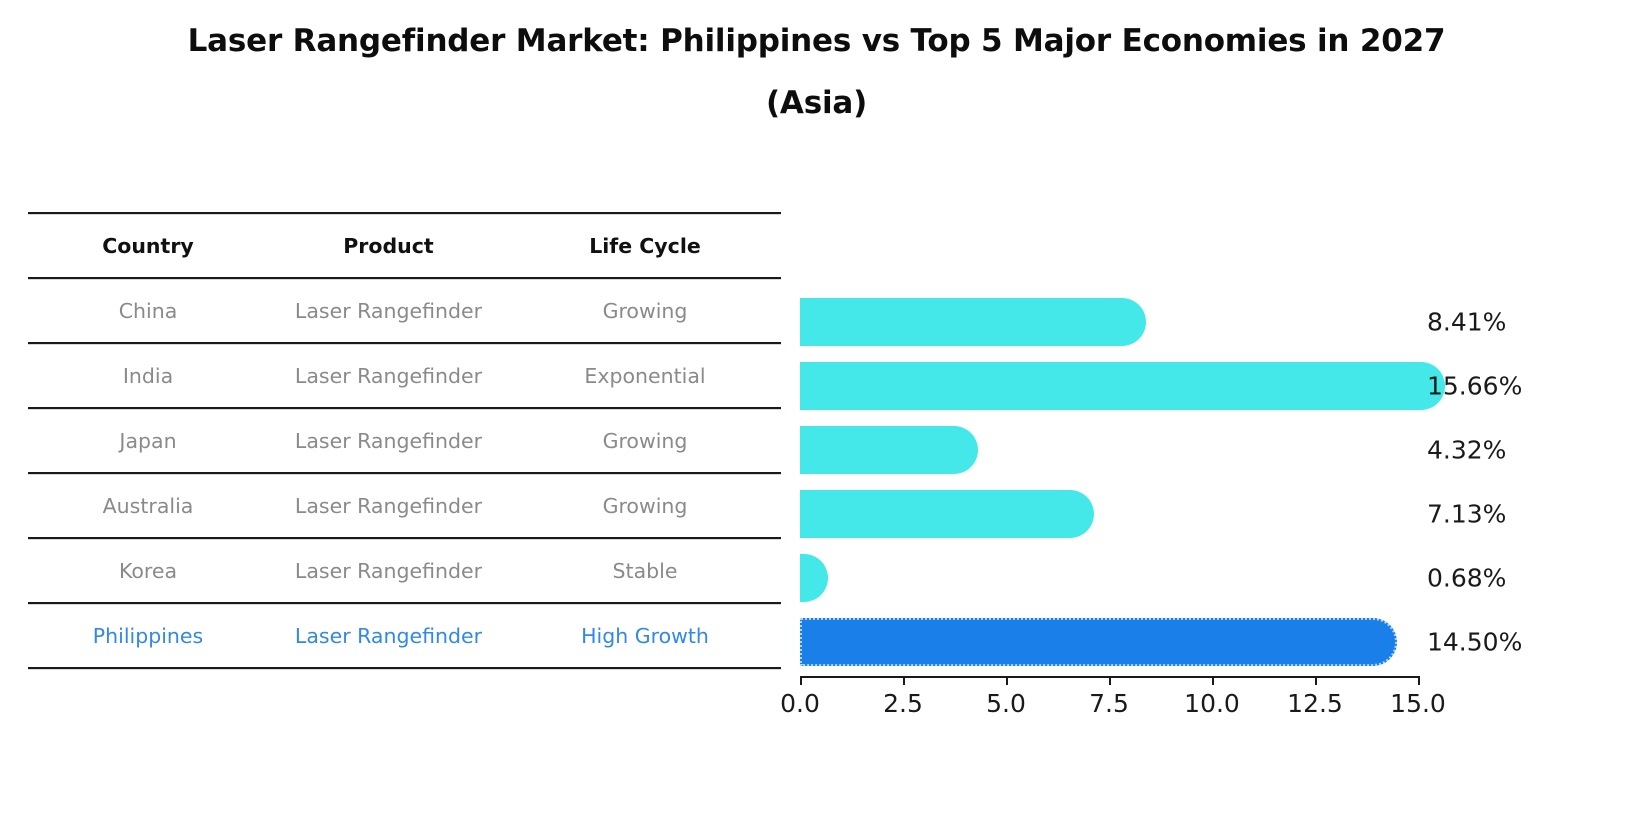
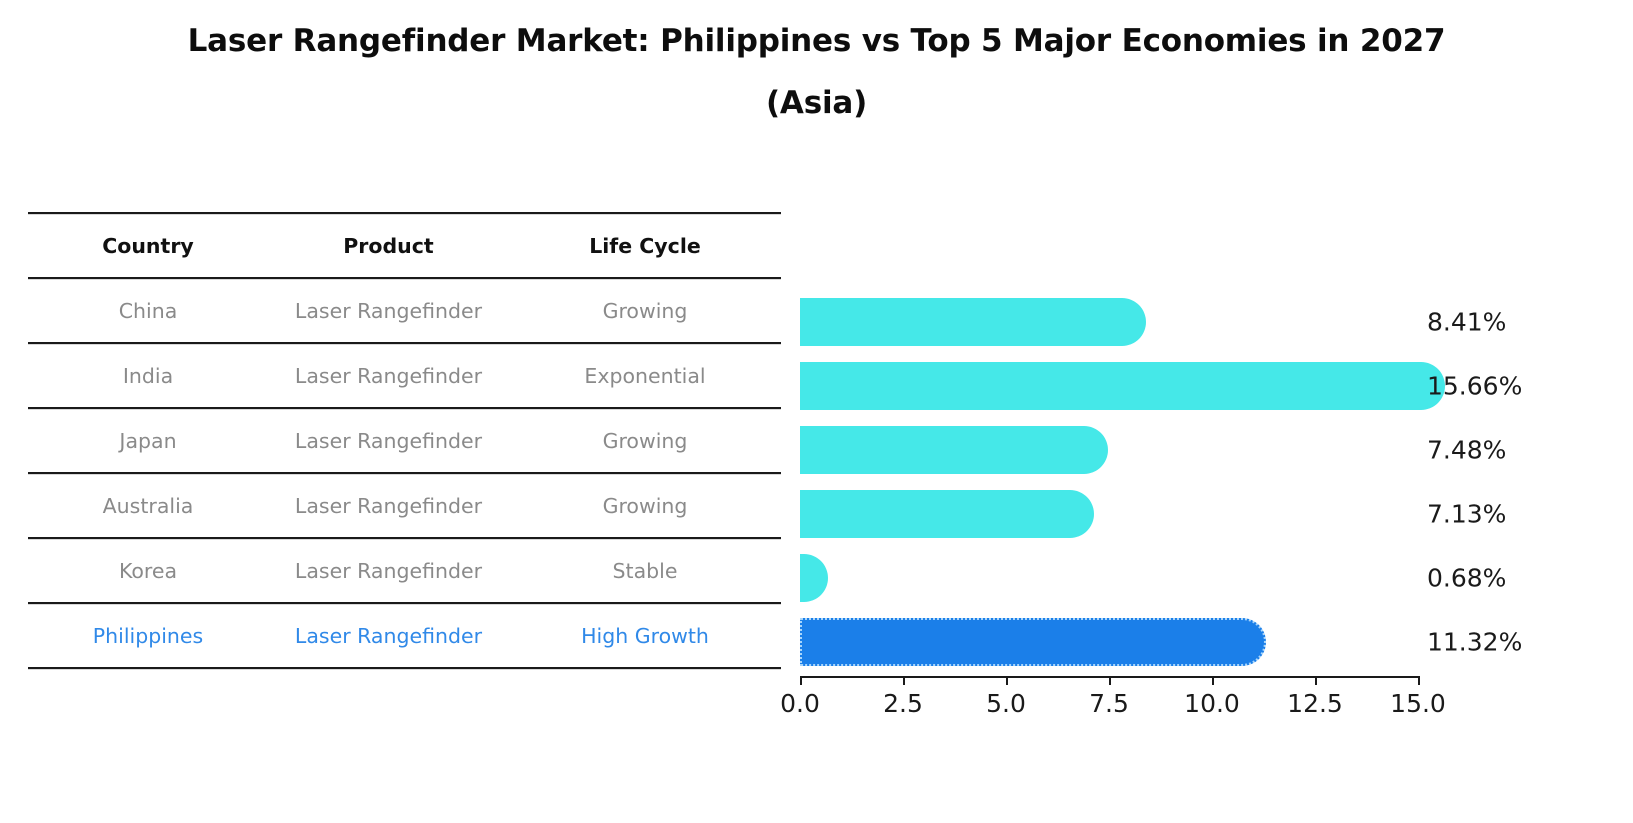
Japan: 4.32% -> 7.48%
Philippines: 14.50% -> 11.32%
